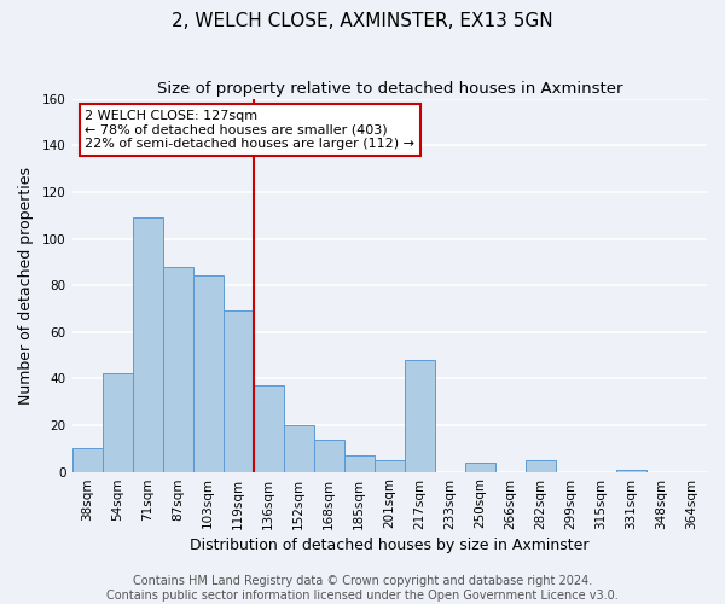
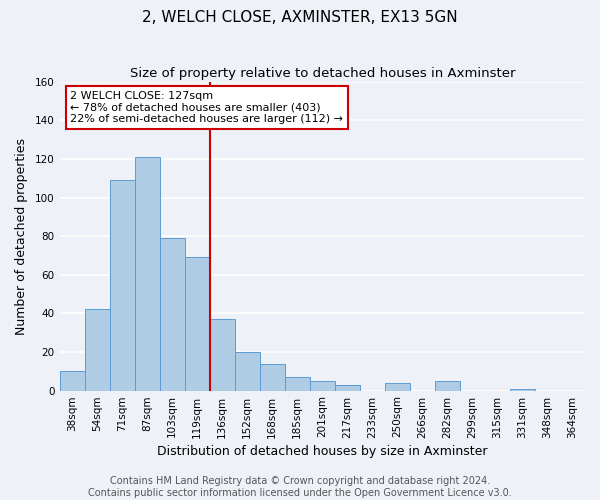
87sqm: 88 -> 121
103sqm: 84 -> 79
217sqm: 48 -> 3
